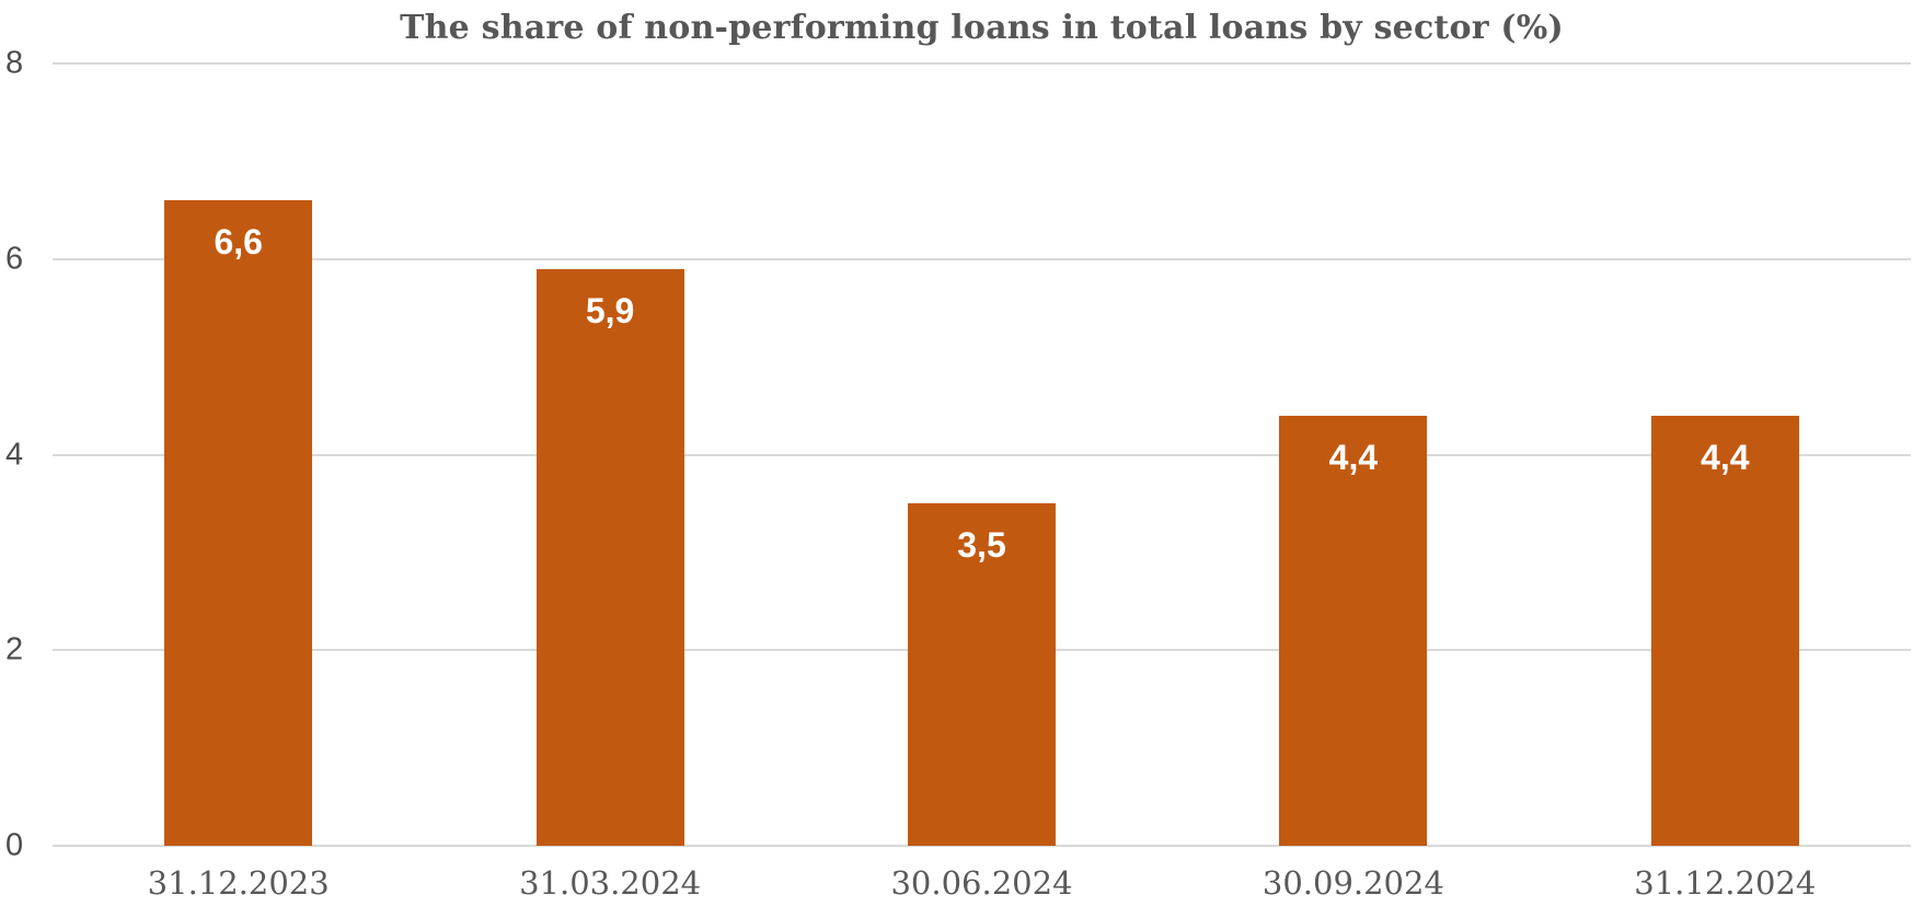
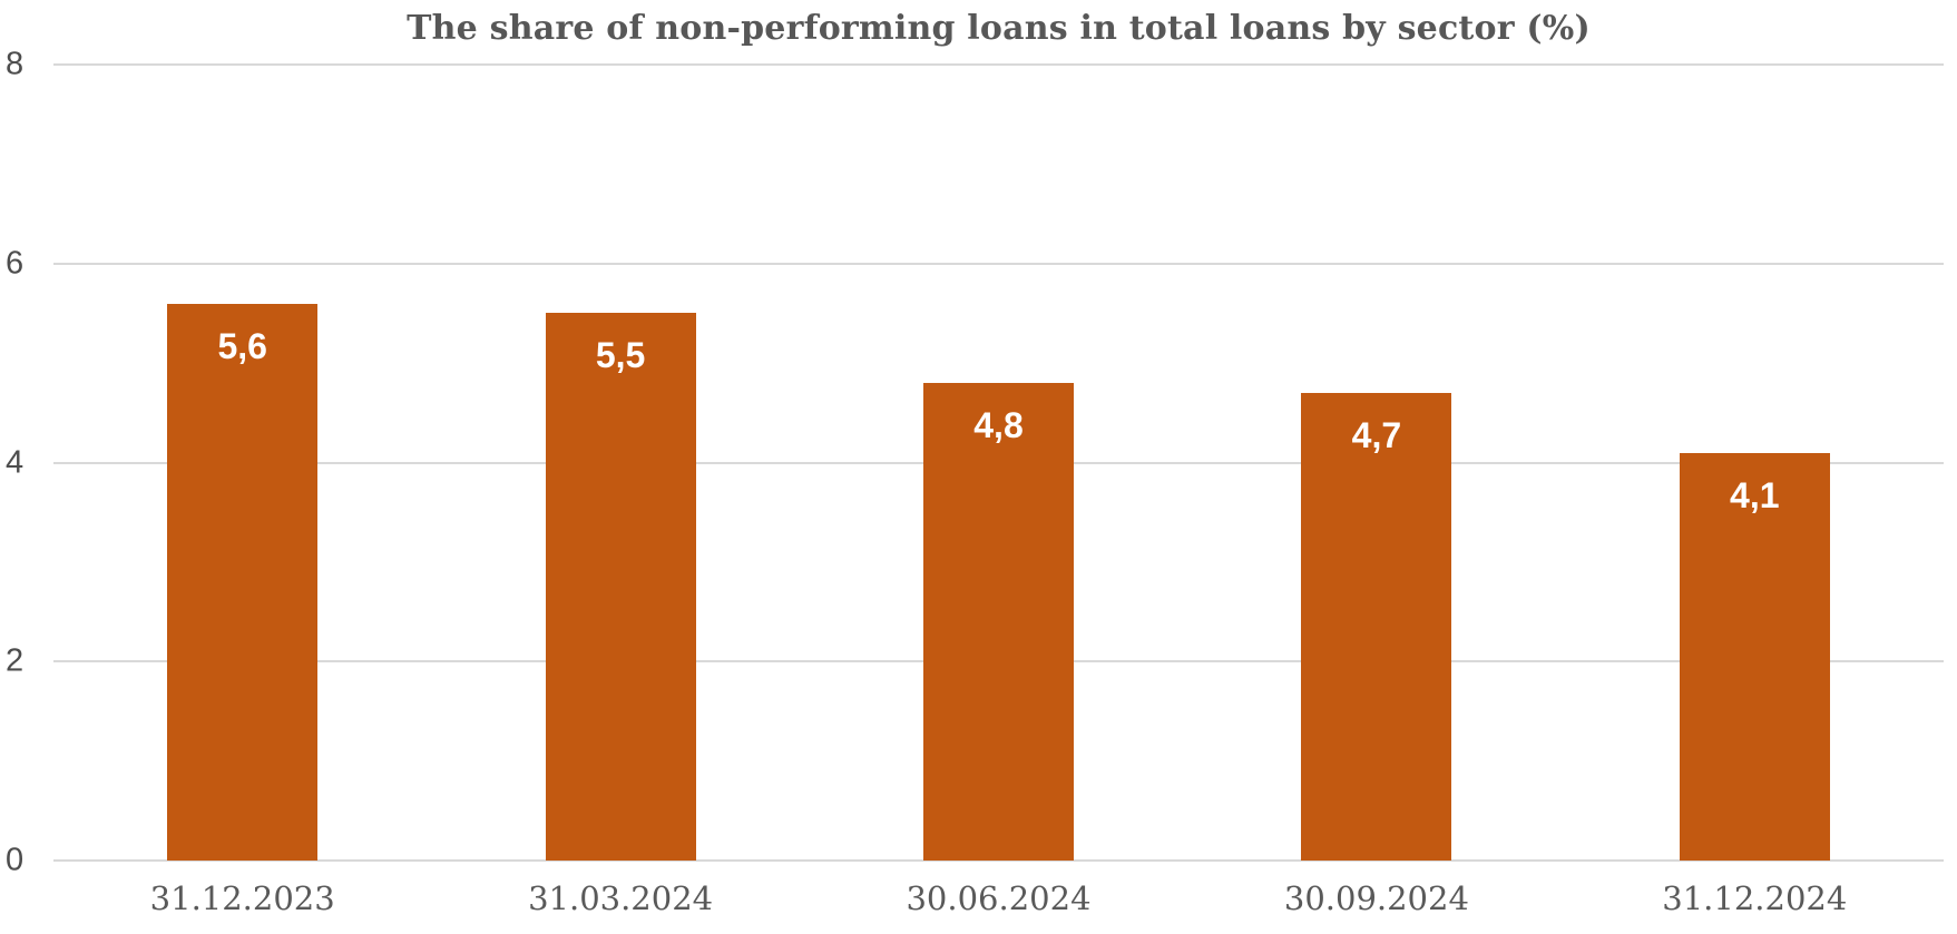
31.12.2023: 6,6 -> 5,6
31.03.2024: 5,9 -> 5,5
30.06.2024: 3,5 -> 4,8
30.09.2024: 4,4 -> 4,7
31.12.2024: 4,4 -> 4,1
